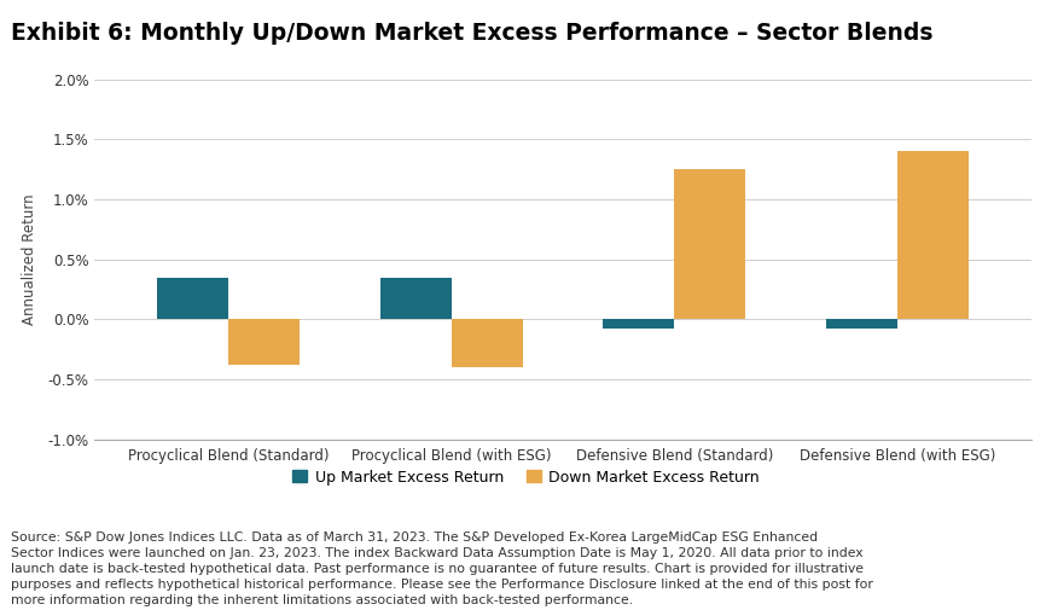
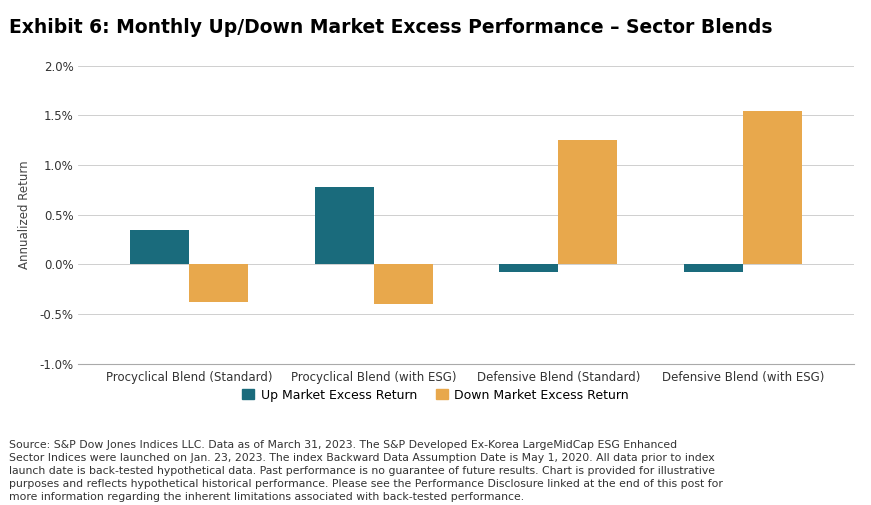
Up Market Excess Return/Procyclical Blend (with ESG): 0.35% -> 0.78%
Down Market Excess Return/Defensive Blend (with ESG): 1.40% -> 1.54%
